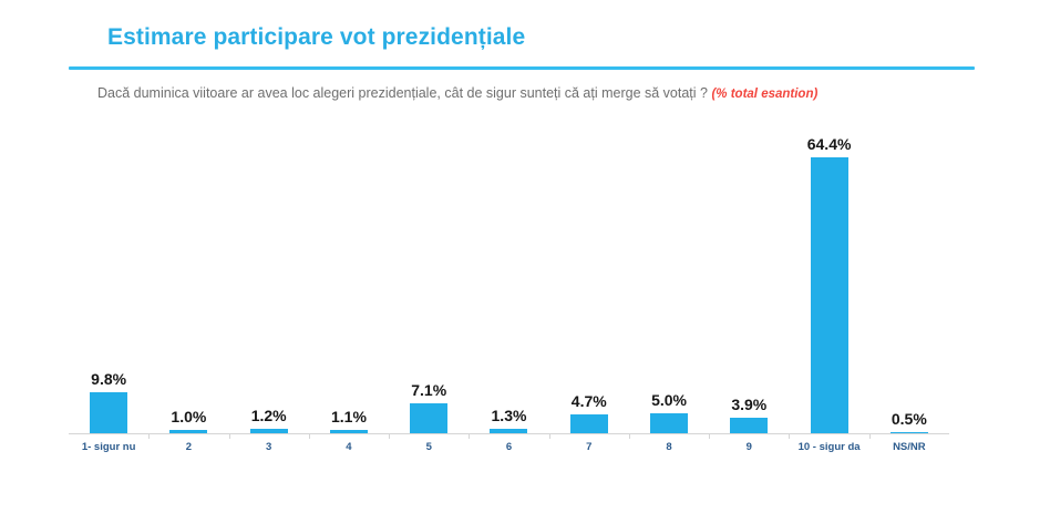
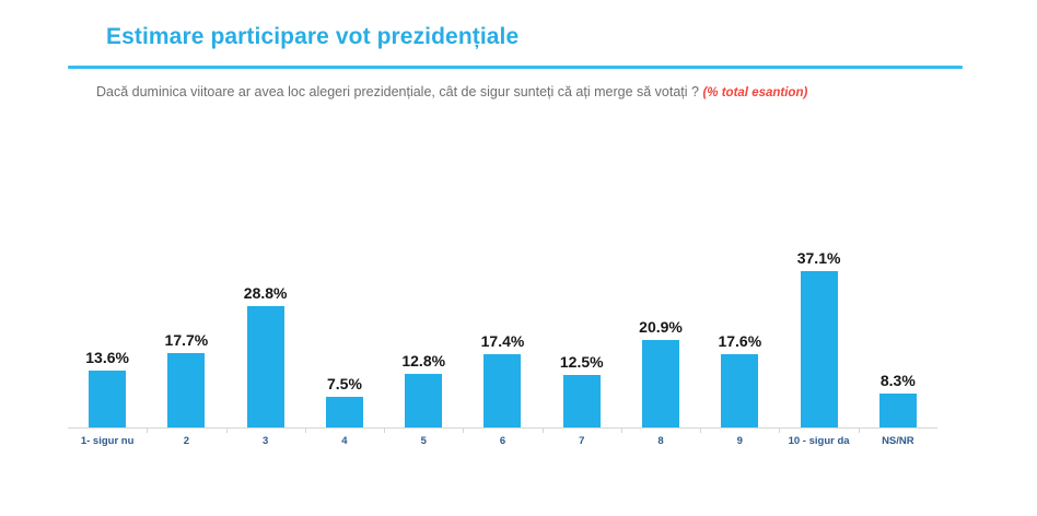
1- sigur nu: 9.8% -> 13.6%
2: 1.0% -> 17.7%
3: 1.2% -> 28.8%
4: 1.1% -> 7.5%
5: 7.1% -> 12.8%
6: 1.3% -> 17.4%
7: 4.7% -> 12.5%
8: 5.0% -> 20.9%
9: 3.9% -> 17.6%
10 - sigur da: 64.4% -> 37.1%
NS/NR: 0.5% -> 8.3%
